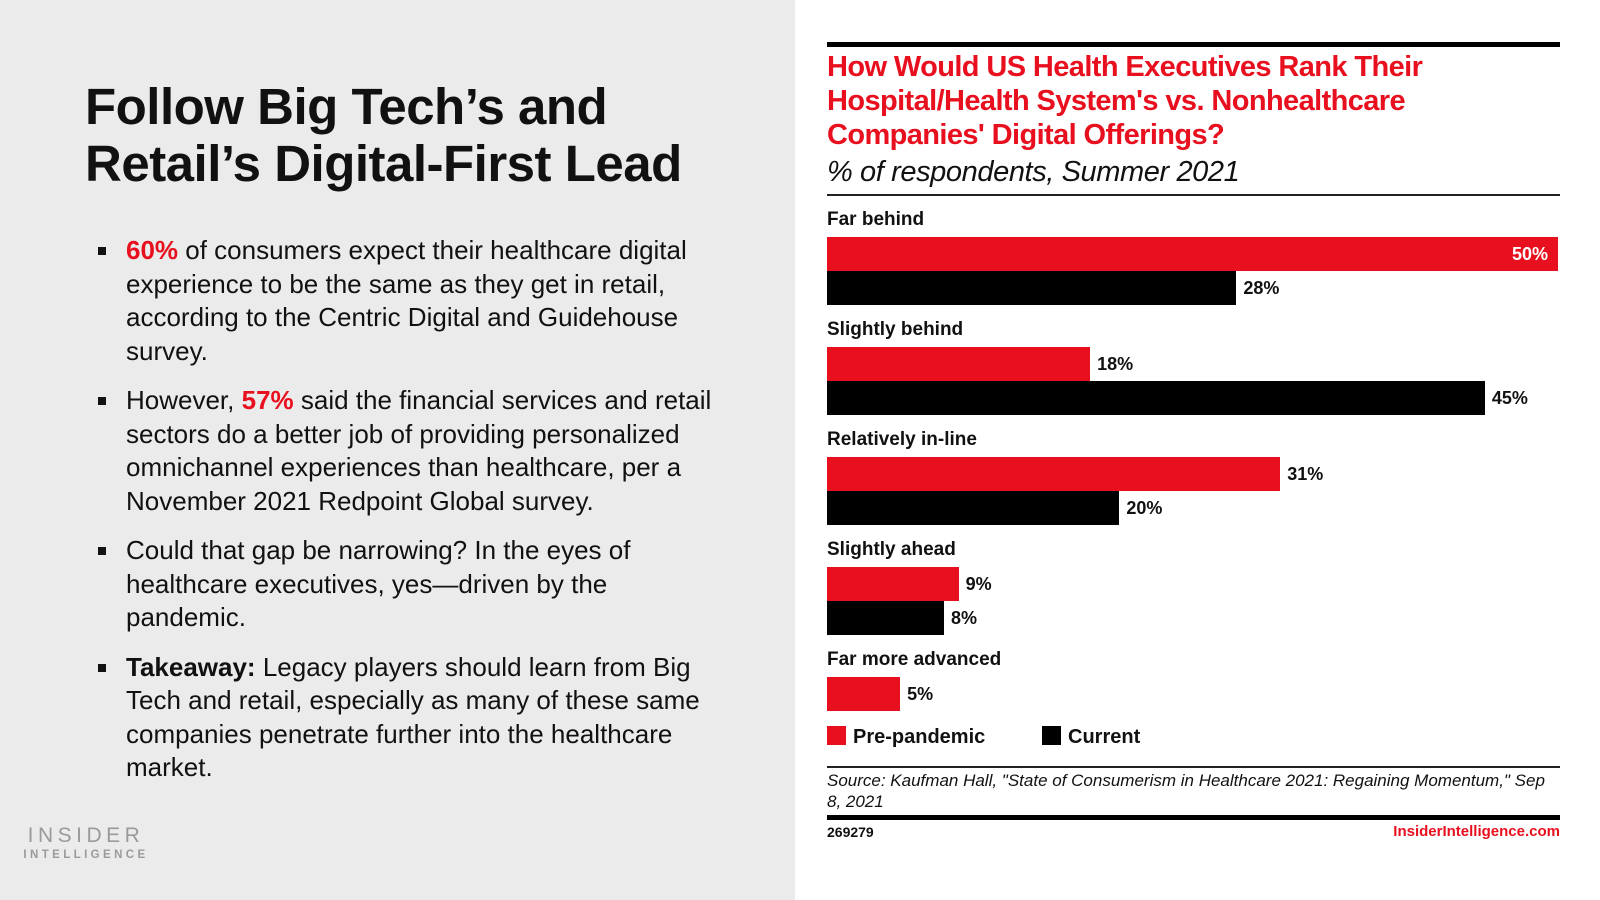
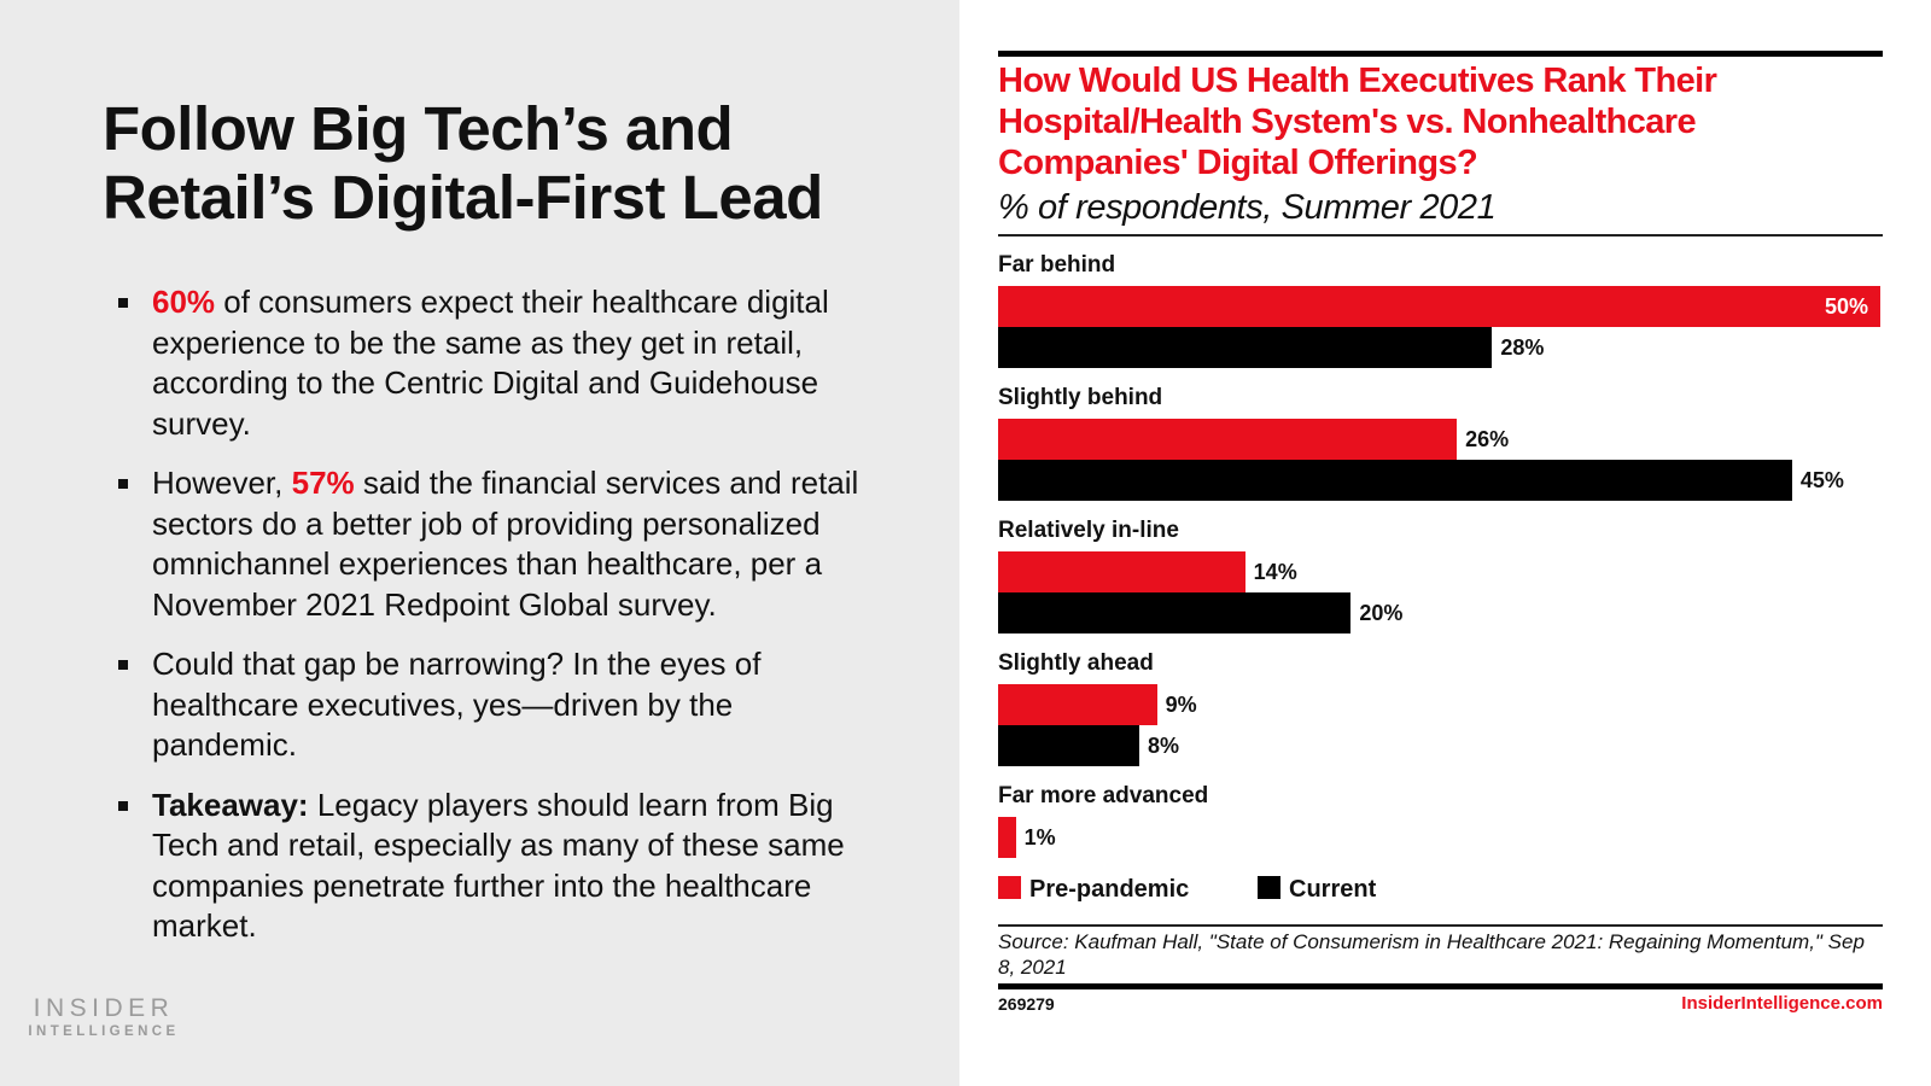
Pre-pandemic/Slightly behind: 18% -> 26%
Pre-pandemic/Relatively in-line: 31% -> 14%
Pre-pandemic/Far more advanced: 5% -> 1%
